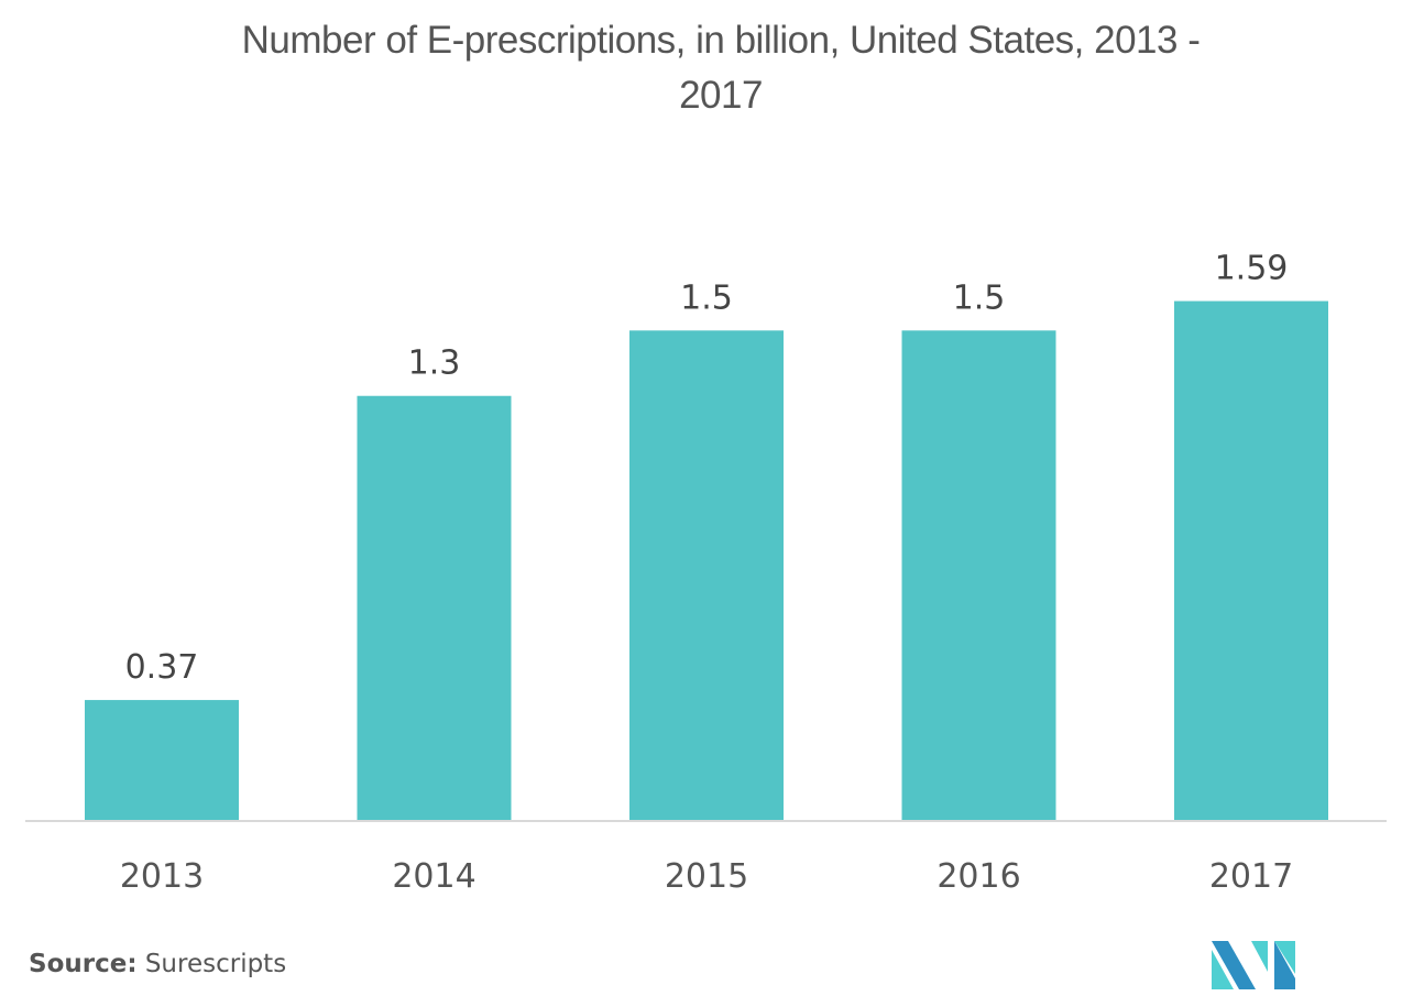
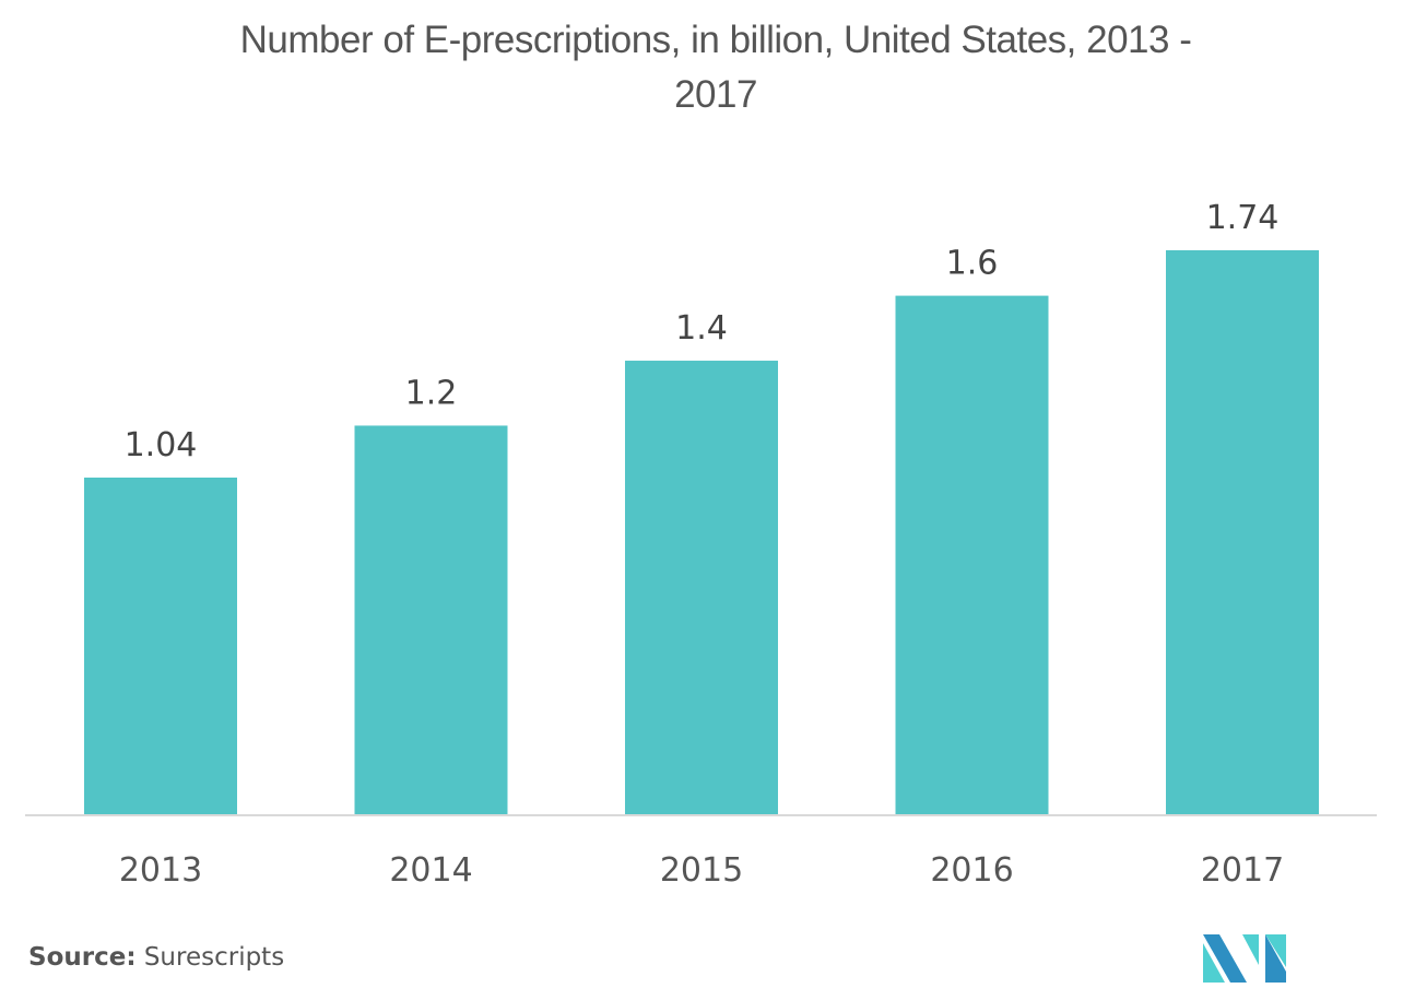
2013: 0.37 -> 1.04
2014: 1.3 -> 1.2
2015: 1.5 -> 1.4
2016: 1.5 -> 1.6
2017: 1.59 -> 1.74
